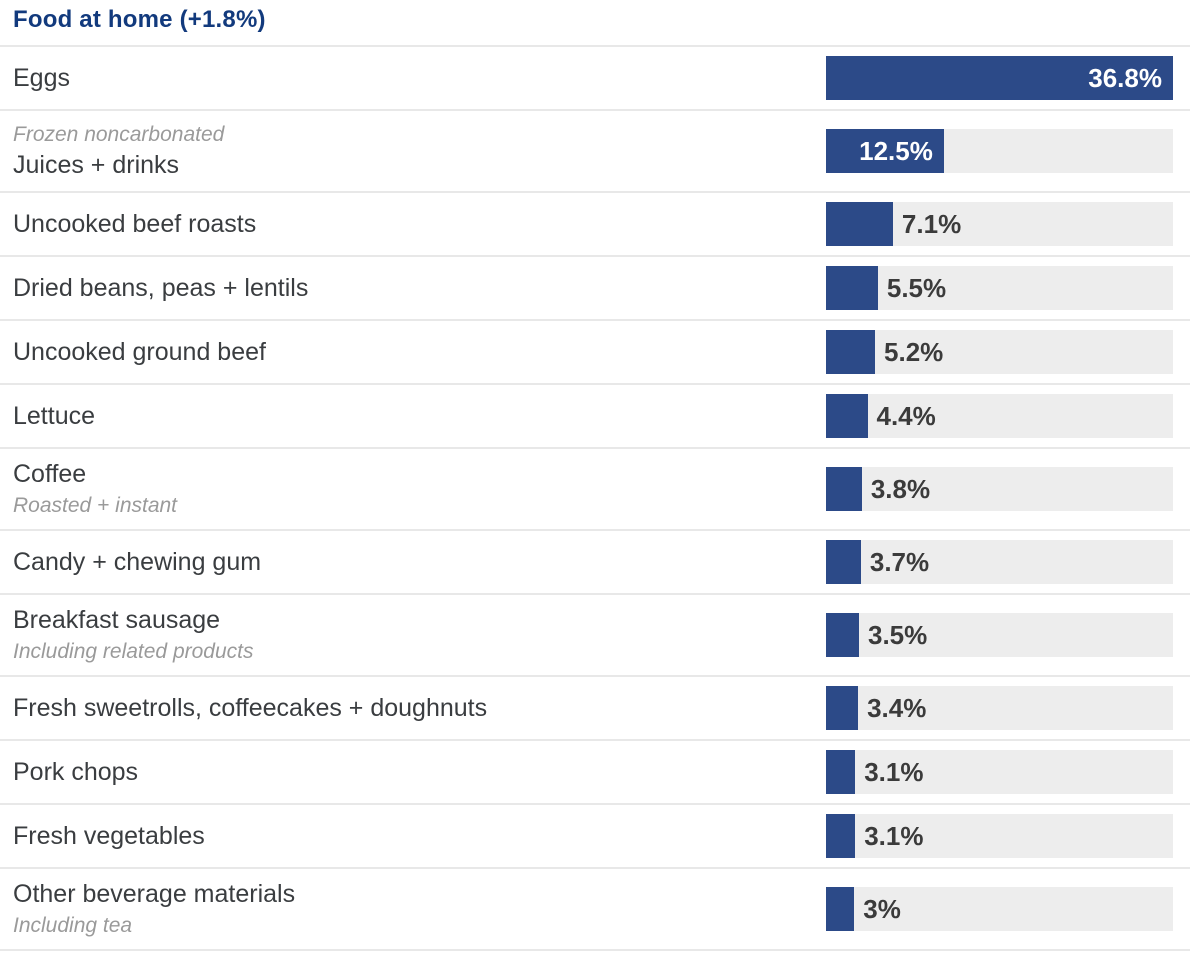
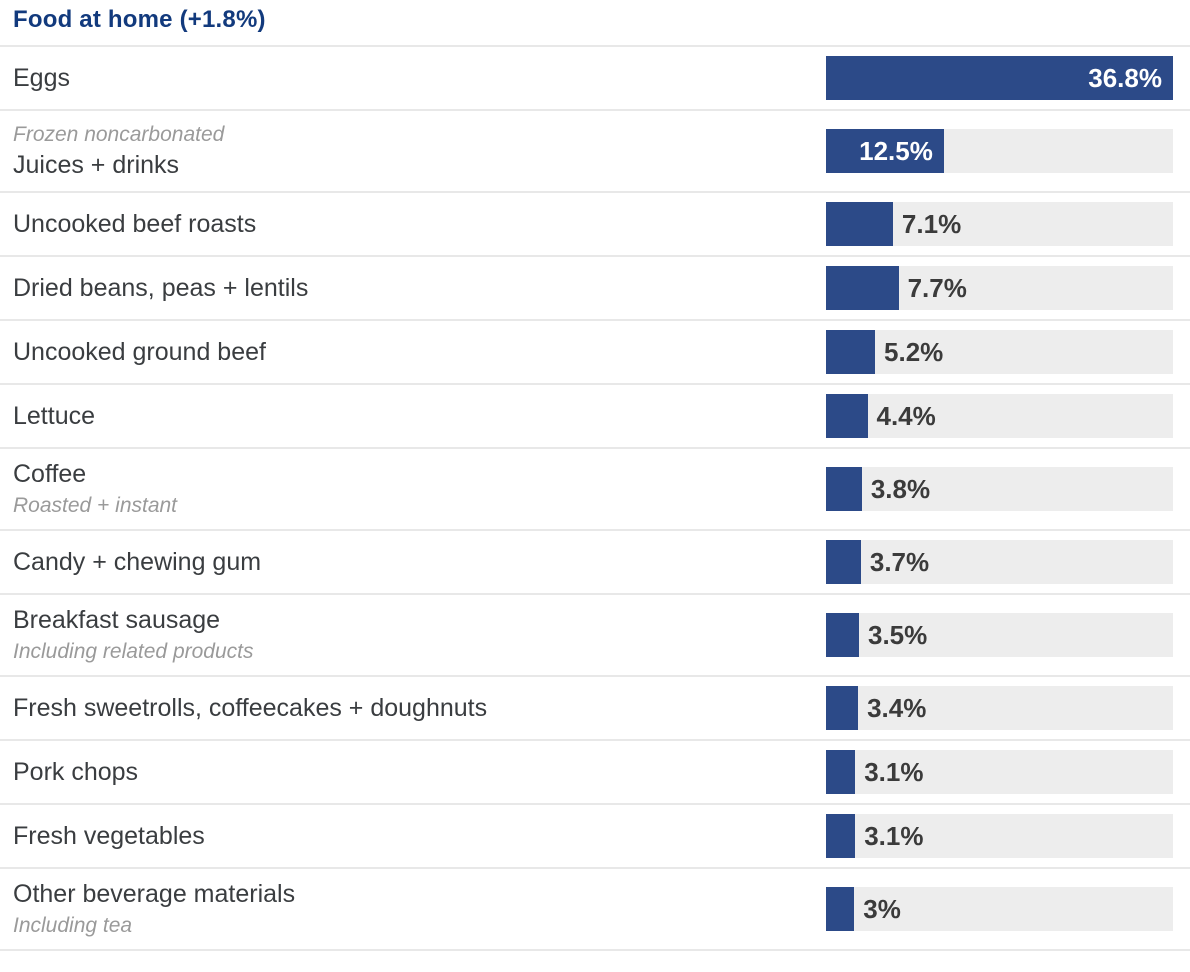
Dried beans, peas + lentils: 5.5% -> 7.7%
